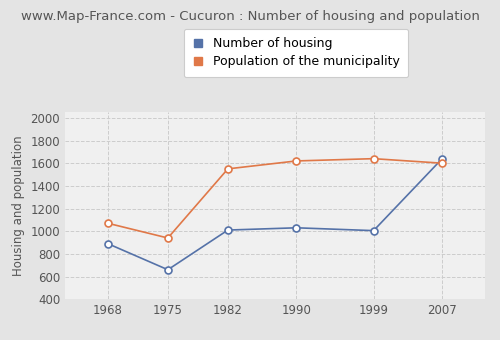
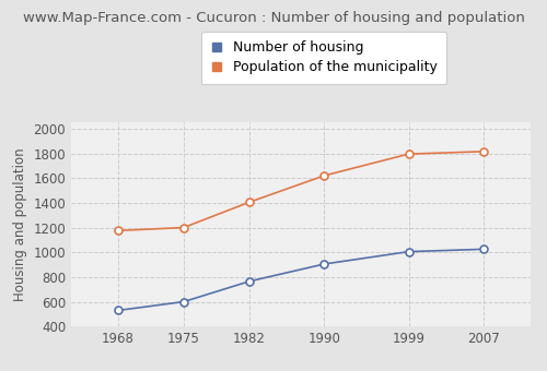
Number of housing/1968: 890 -> 530
Population of the municipality/1968: 1070 -> 1180
Number of housing/1975: 660 -> 600
Population of the municipality/1975: 940 -> 1200
Number of housing/1982: 1010 -> 760
Population of the municipality/1982: 1550 -> 1400
Number of housing/1990: 1030 -> 900
Population of the municipality/1999: 1640 -> 1800
Number of housing/2007: 1640 -> 1020
Population of the municipality/2007: 1600 -> 1820
